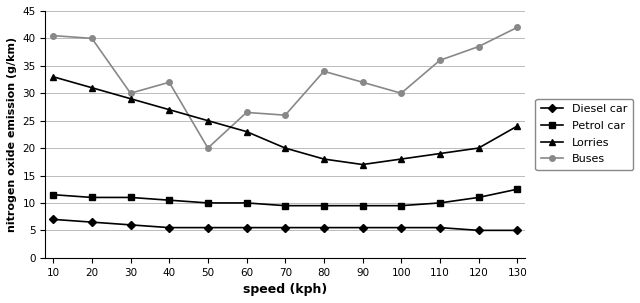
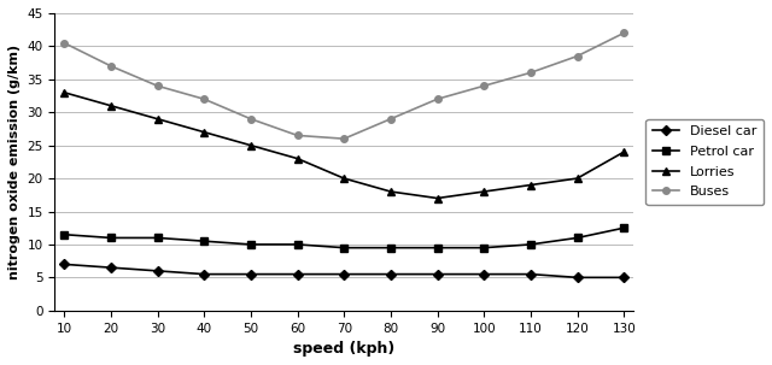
Buses/20: 40.0 -> 37.0
Buses/30: 30.0 -> 34.0
Buses/50: 20.0 -> 29.0
Buses/80: 34.0 -> 29.0
Buses/100: 30.0 -> 34.0
